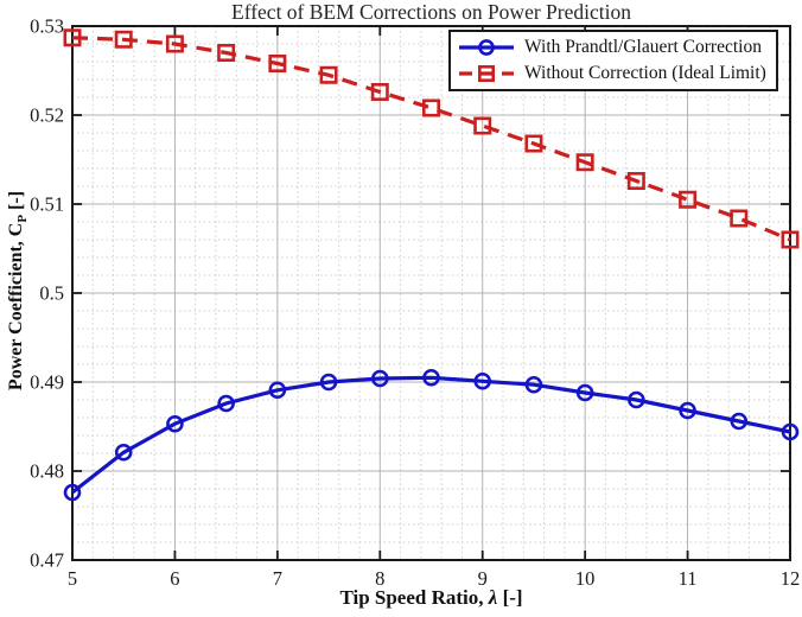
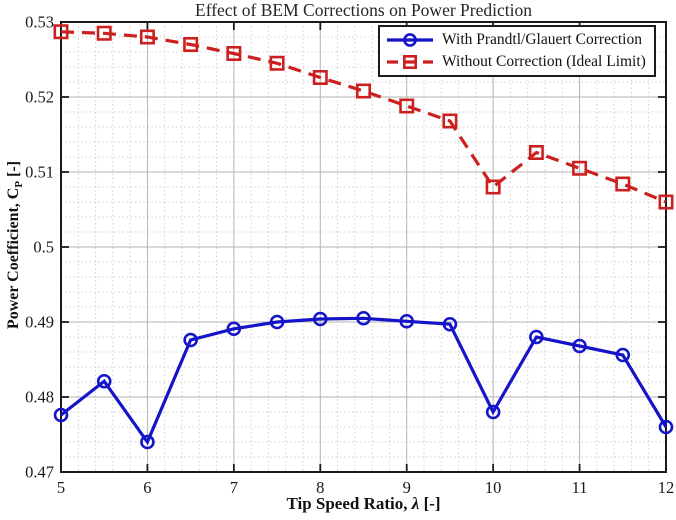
With Prandtl/Glauert Correction/6: 0.485 -> 0.474
With Prandtl/Glauert Correction/10: 0.489 -> 0.478
Without Correction (Ideal Limit)/10: 0.515 -> 0.508
With Prandtl/Glauert Correction/12: 0.484 -> 0.476
